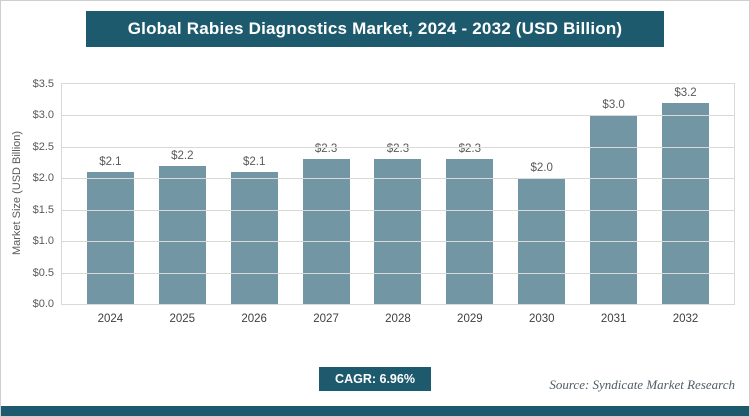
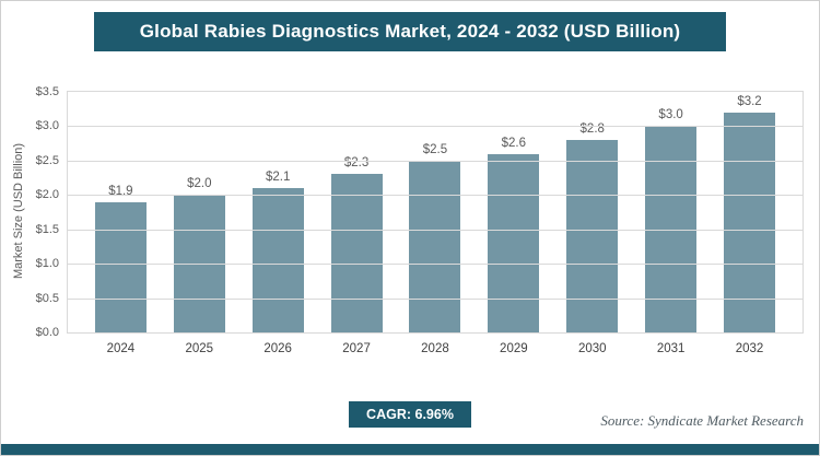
2024: $2.1 -> $1.9
2025: $2.2 -> $2.0
2028: $2.3 -> $2.5
2029: $2.3 -> $2.6
2030: $2.0 -> $2.8
